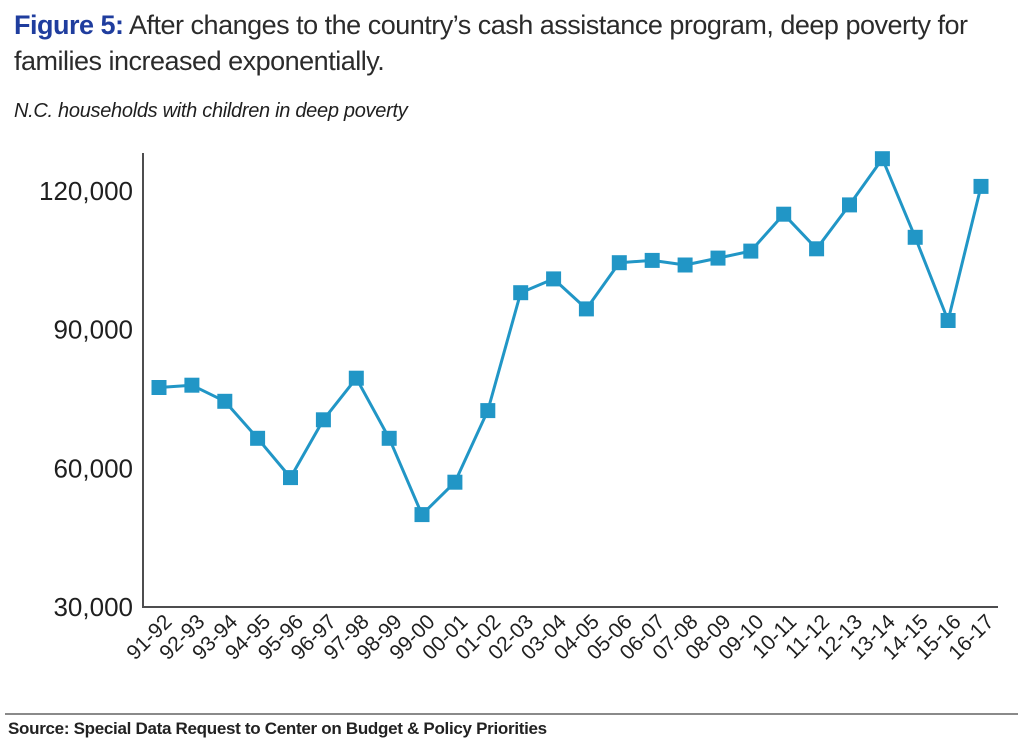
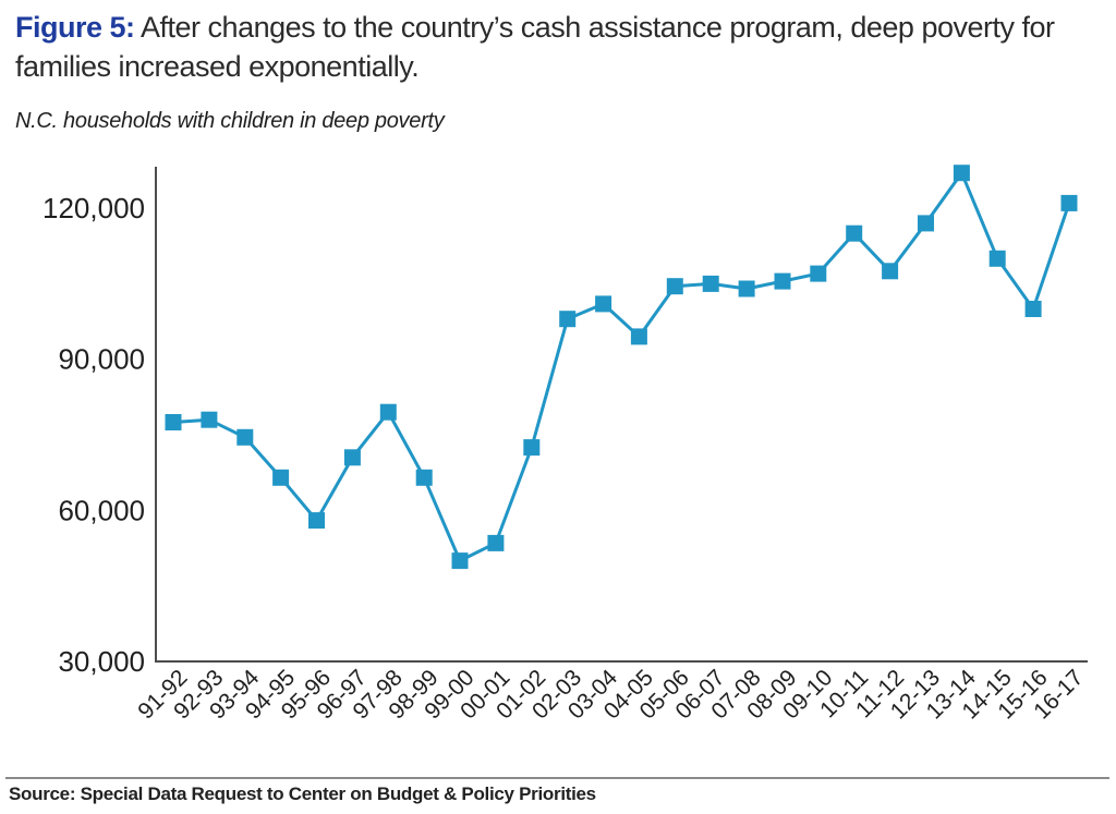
00-01: 57000 -> 54000
15-16: 92000 -> 100000
